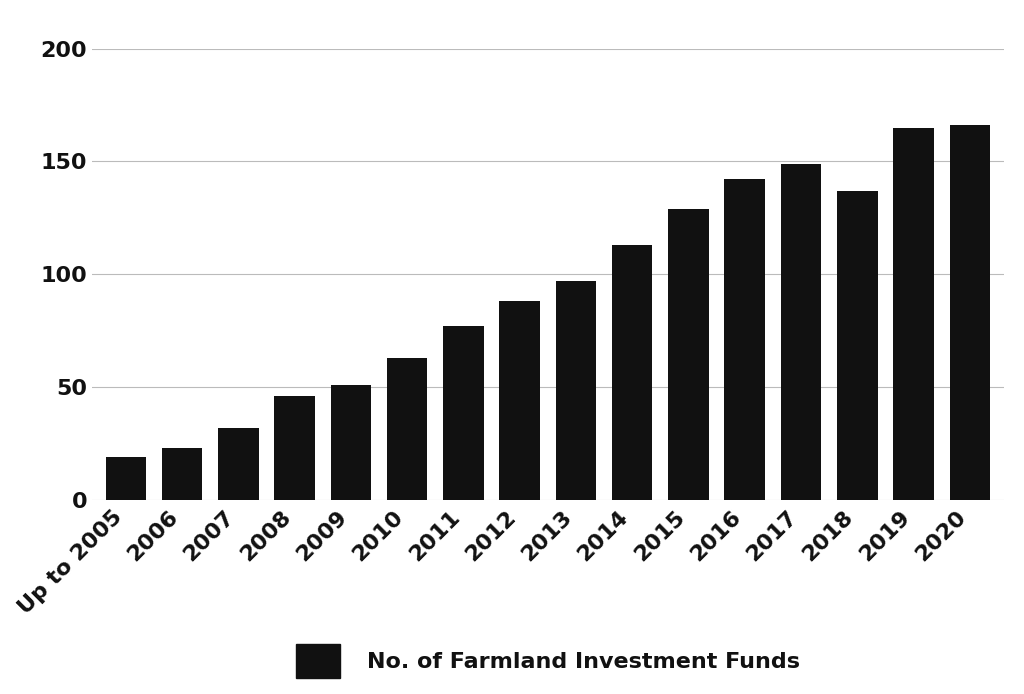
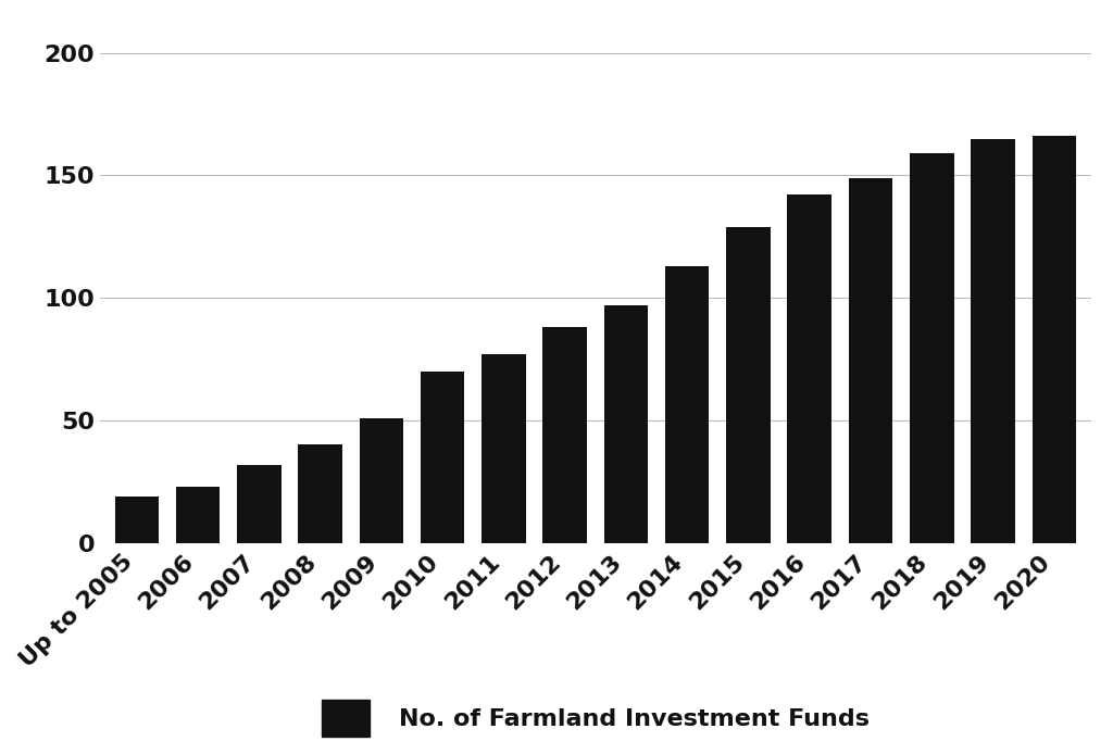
2008: 46 -> 40
2010: 63 -> 70
2018: 137 -> 159
